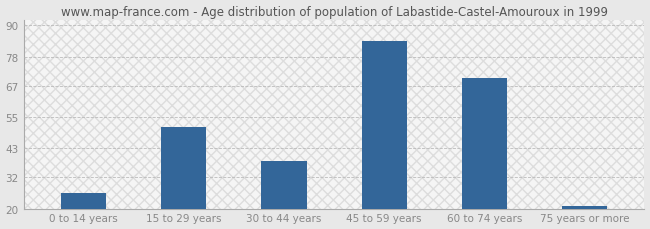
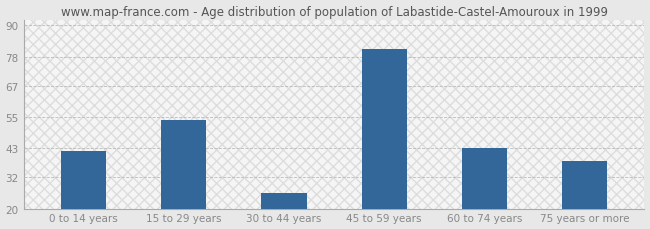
0 to 14 years: 26 -> 42
15 to 29 years: 51 -> 54
30 to 44 years: 38 -> 26
45 to 59 years: 84 -> 81
60 to 74 years: 70 -> 43
75 years or more: 21 -> 38
